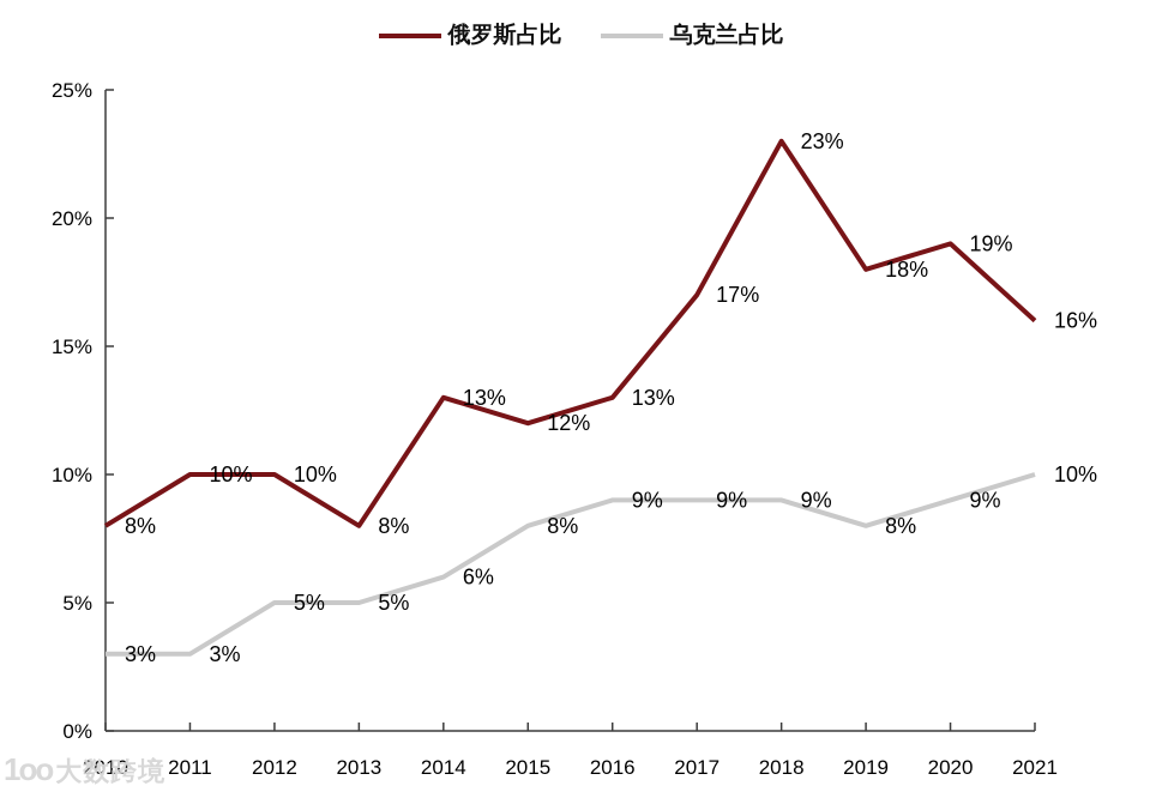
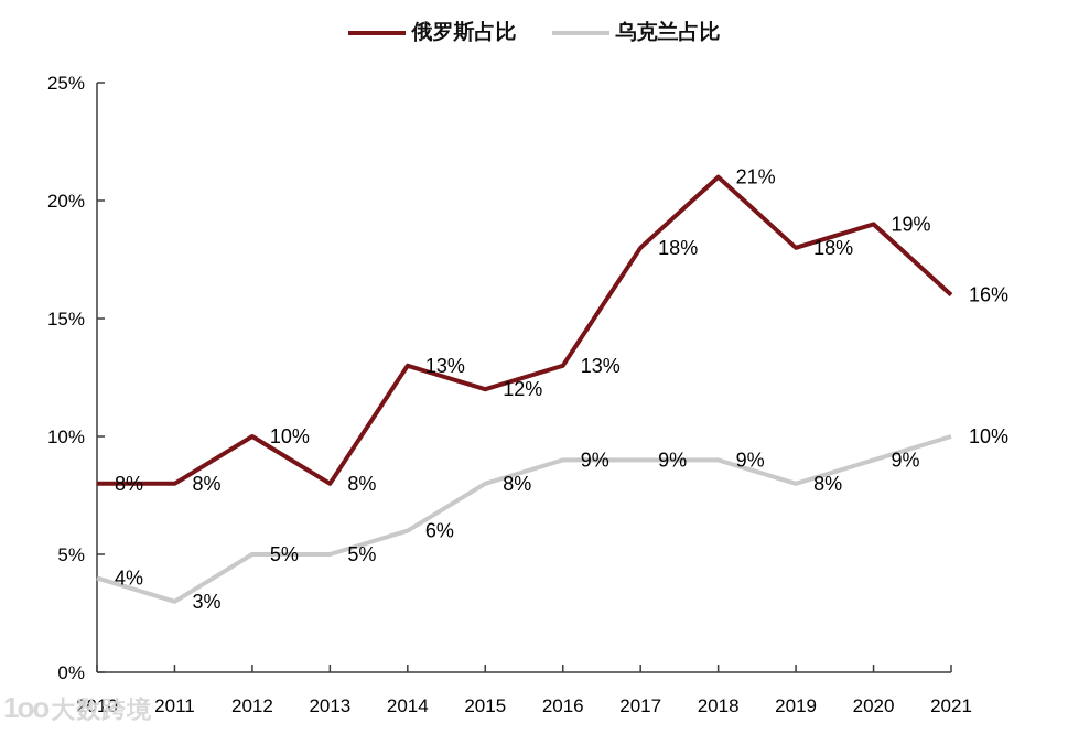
乌克兰占比/2010: 3% -> 4%
俄罗斯占比/2011: 10% -> 8%
俄罗斯占比/2017: 17% -> 18%
俄罗斯占比/2018: 23% -> 21%
